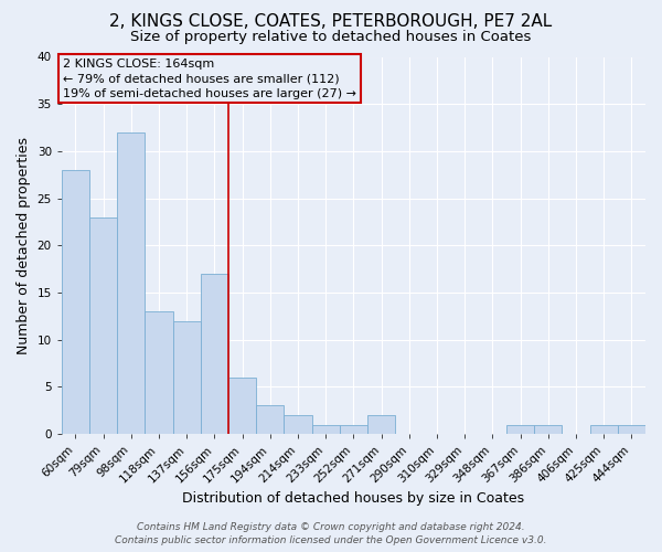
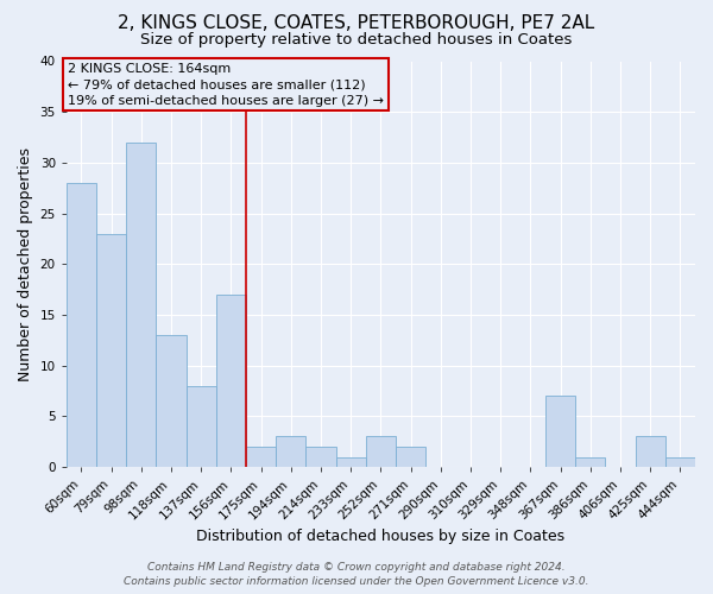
137sqm: 12 -> 8
175sqm: 6 -> 2
252sqm: 1 -> 3
367sqm: 1 -> 7
425sqm: 1 -> 3
